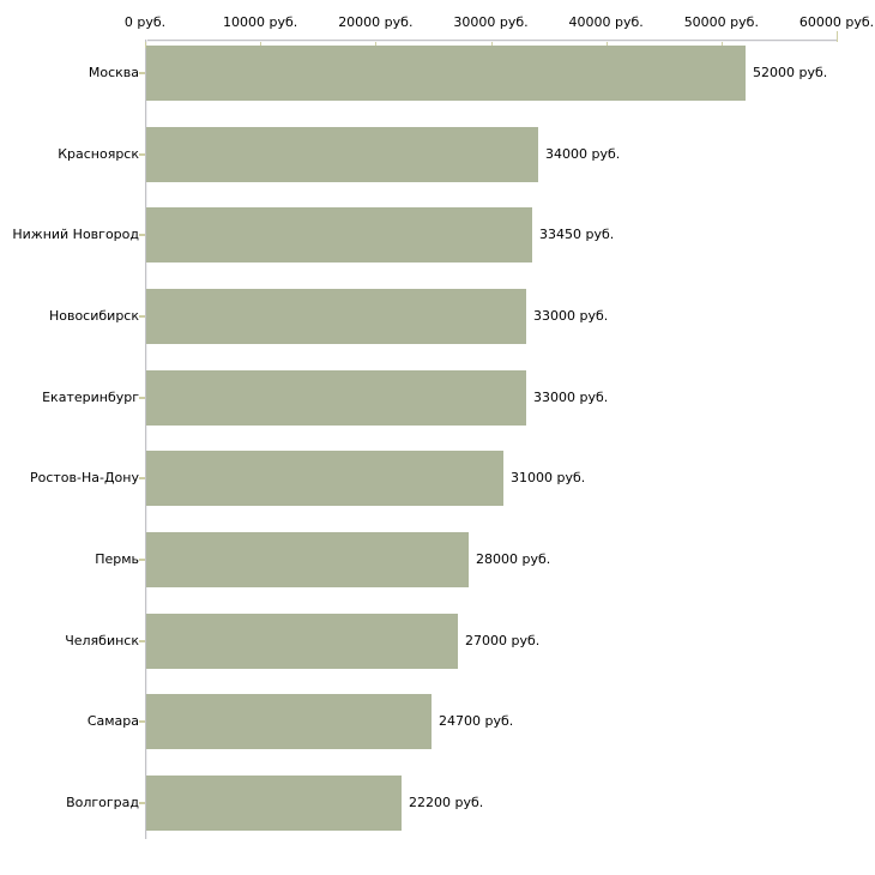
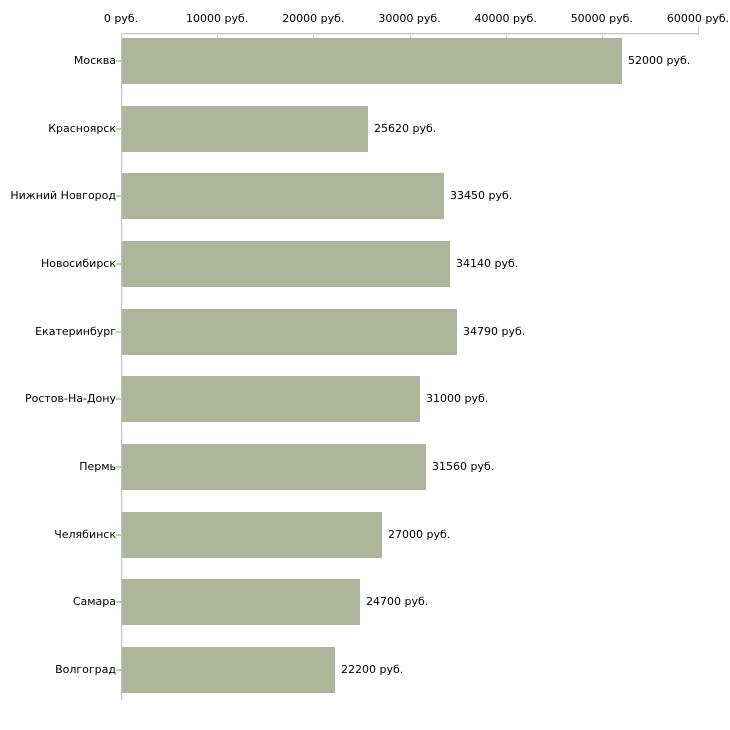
Красноярск: 34000 -> 25620
Новосибирск: 33000 -> 34140
Екатеринбург: 33000 -> 34790
Пермь: 28000 -> 31560
